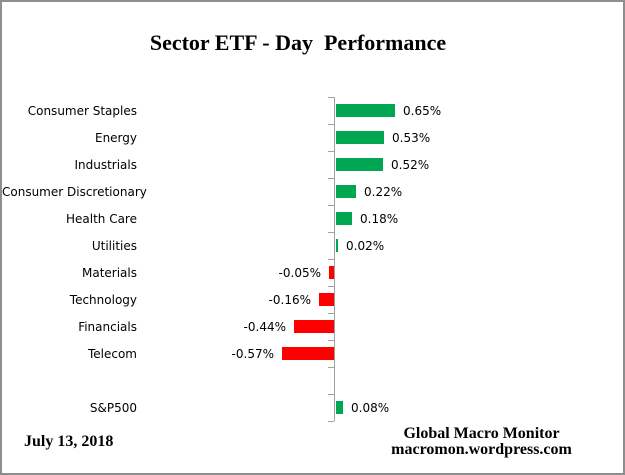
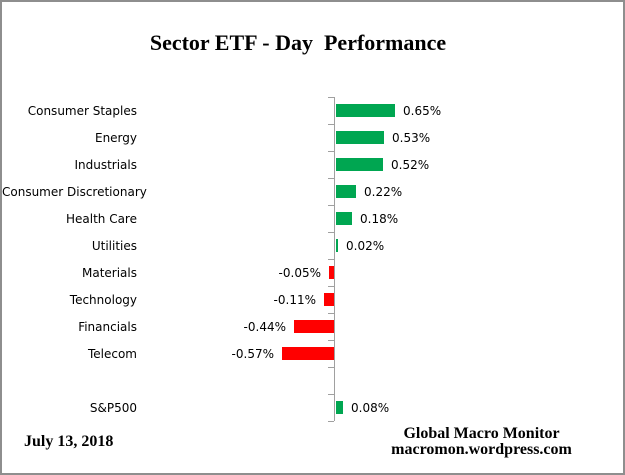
Technology: -0.16% -> -0.11%
